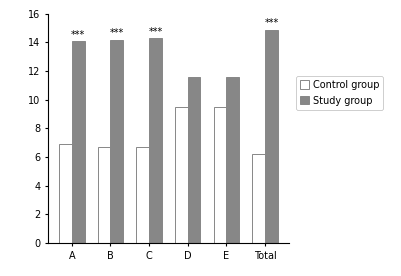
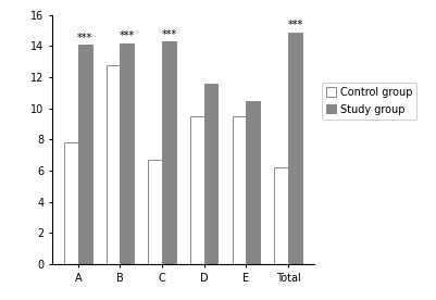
Control group/A: 6.9 -> 7.8
Control group/B: 6.7 -> 12.8
Study group/E: 11.6 -> 10.5
